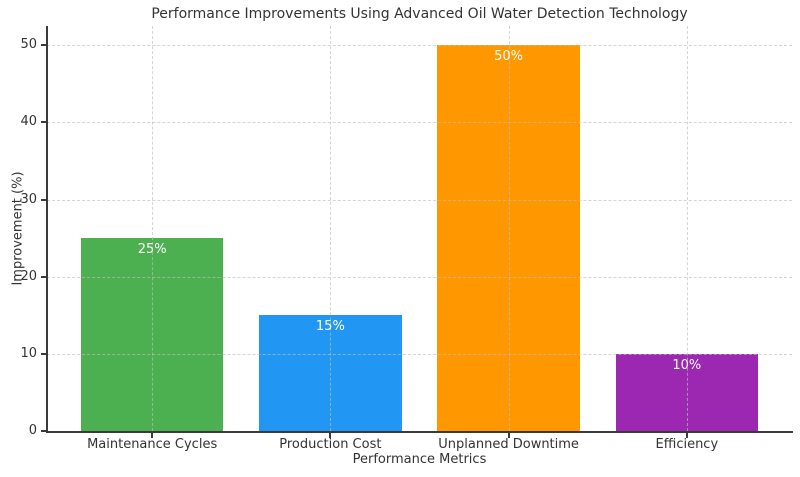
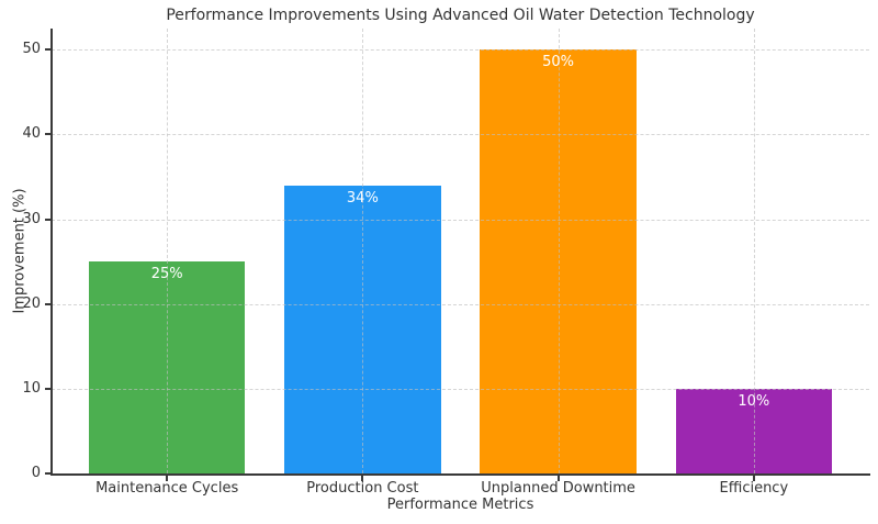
Production Cost: 15% -> 34%
